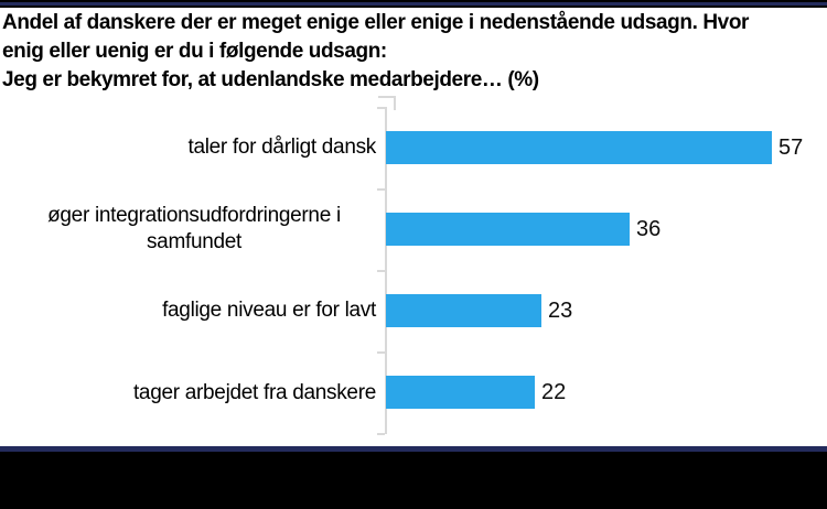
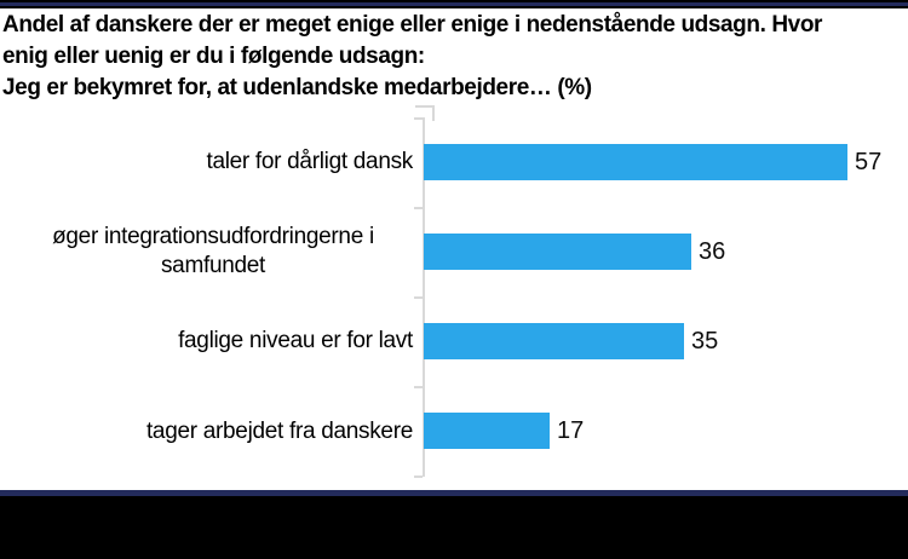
faglige niveau er for lavt: 23 -> 35
tager arbejdet fra danskere: 22 -> 17
